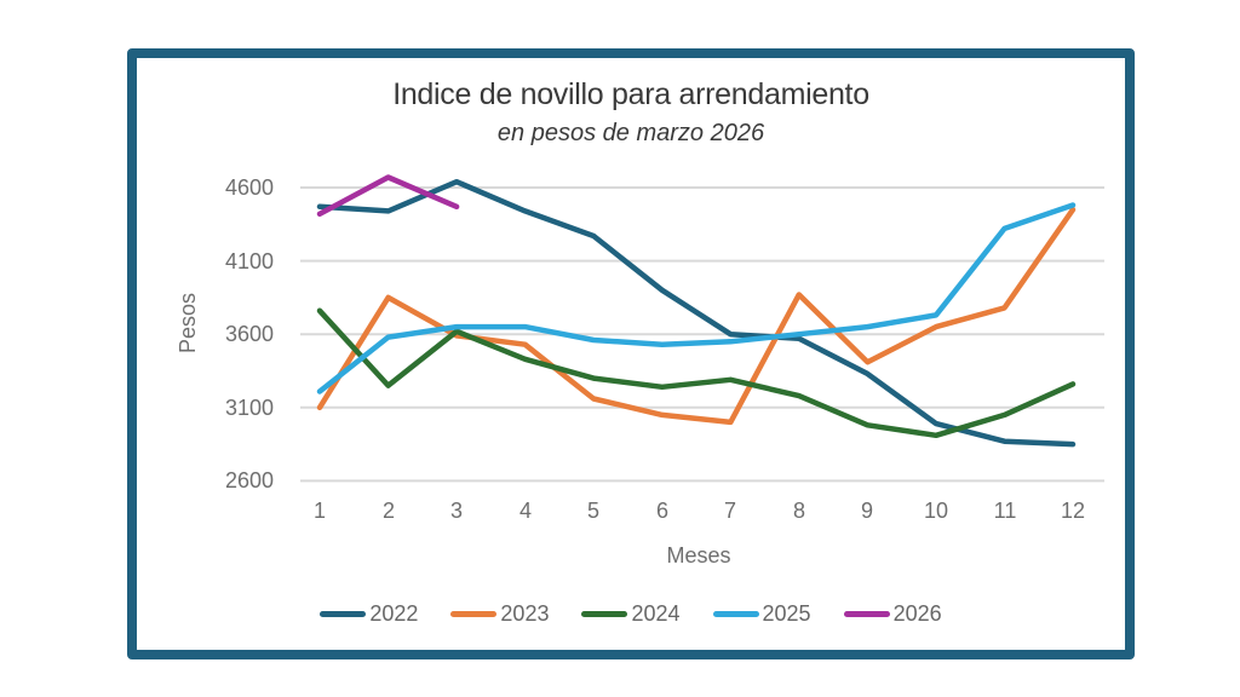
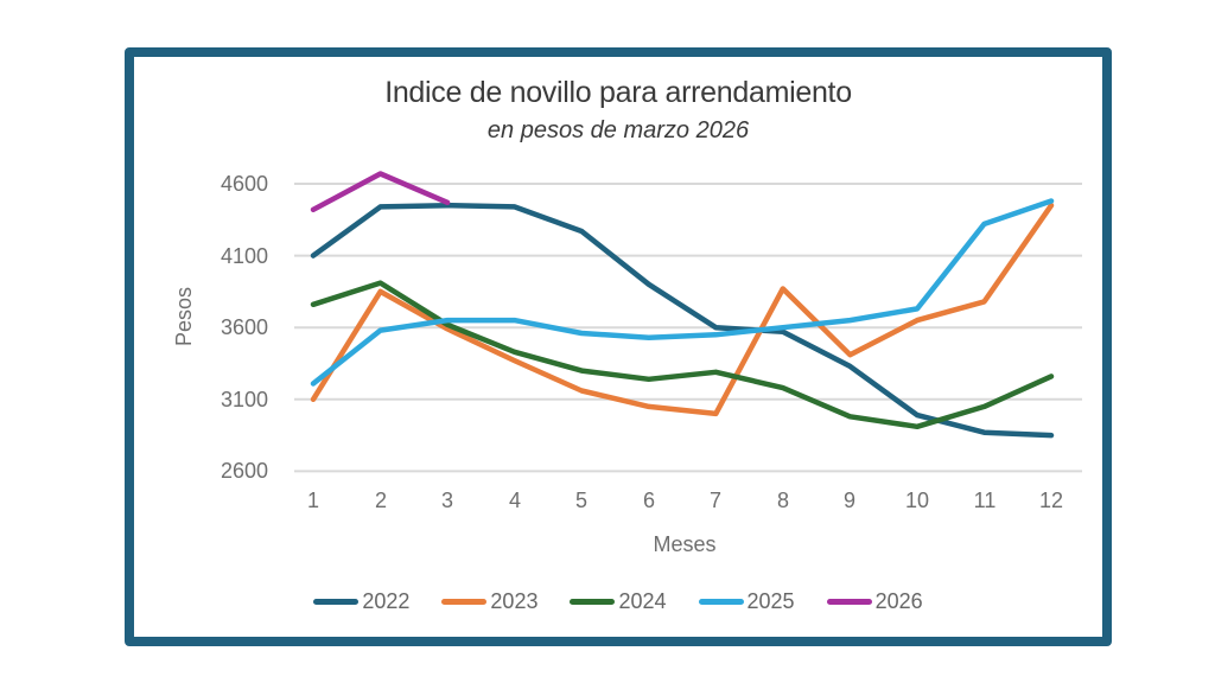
2022/1: 4470 -> 4100
2024/2: 3250 -> 3910
2022/3: 4640 -> 4450
2023/4: 3530 -> 3370
